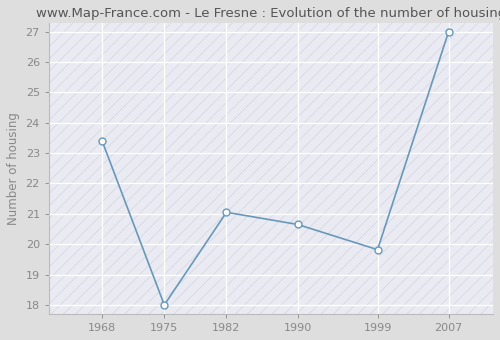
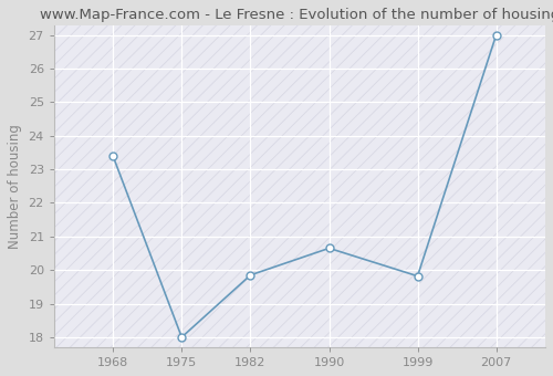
1982: 21.05 -> 19.85
